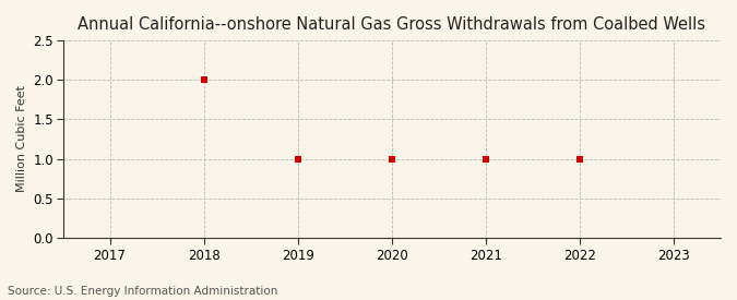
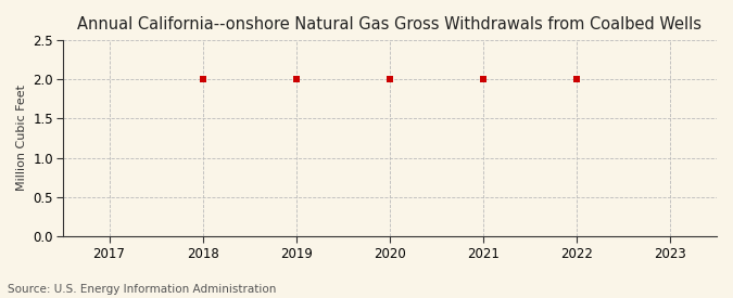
2019: 1 -> 2
2020: 1 -> 2
2021: 1 -> 2
2022: 1 -> 2
